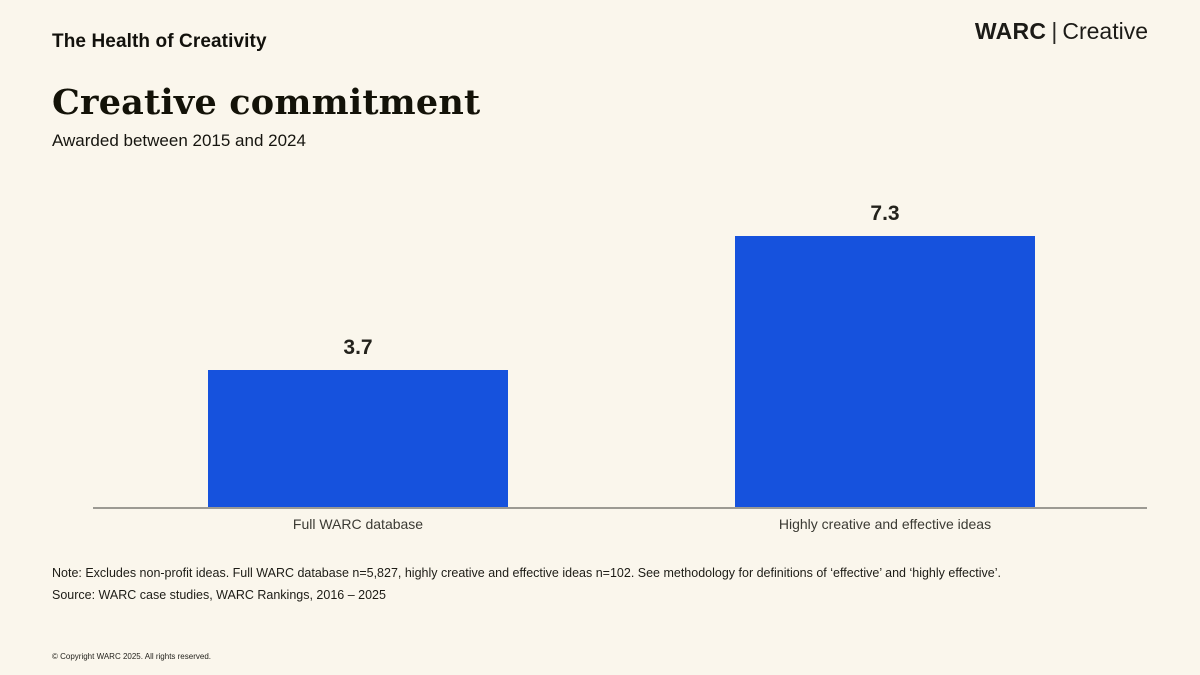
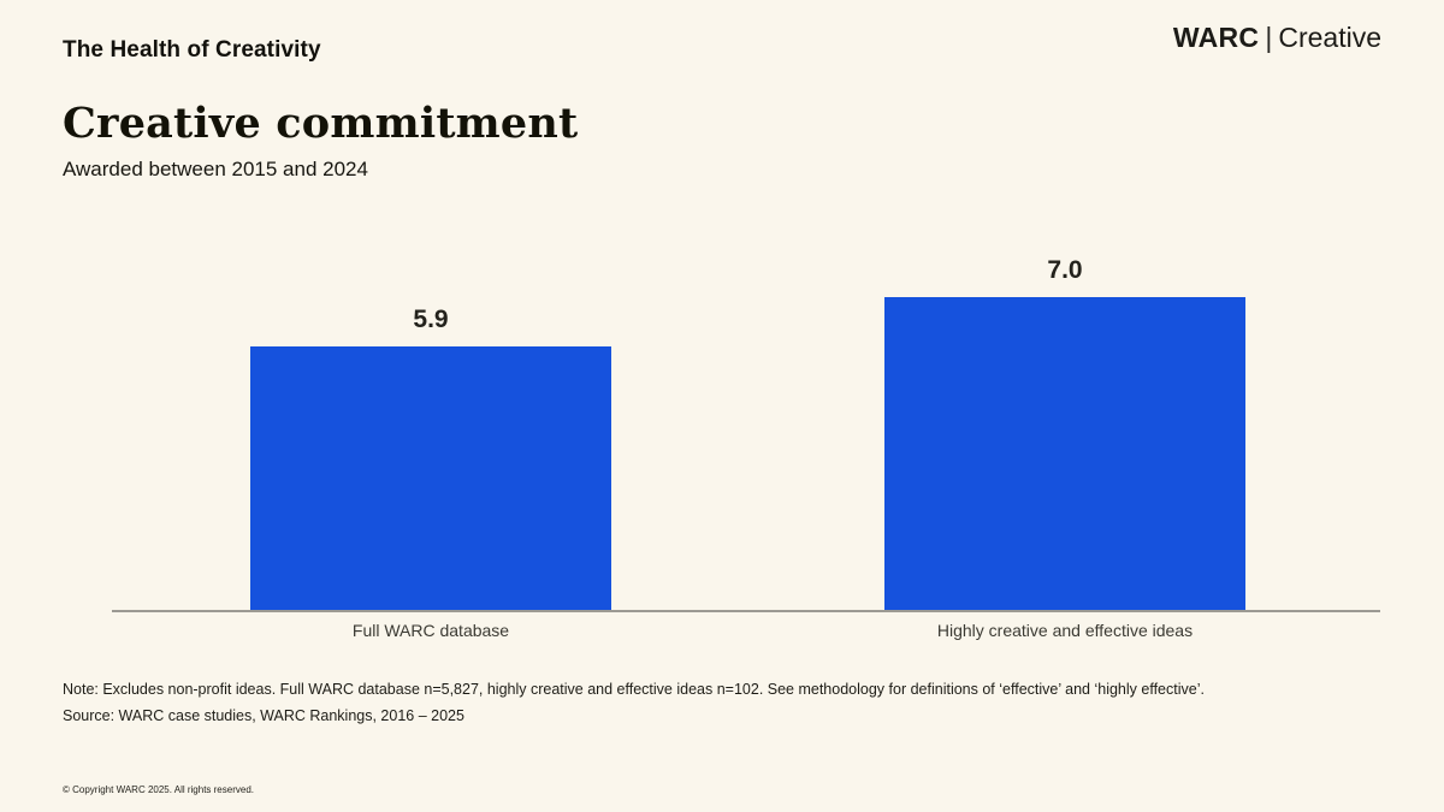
Full WARC database: 3.7 -> 5.9
Highly creative and effective ideas: 7.3 -> 7.0
